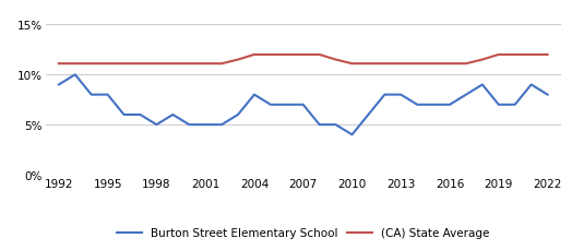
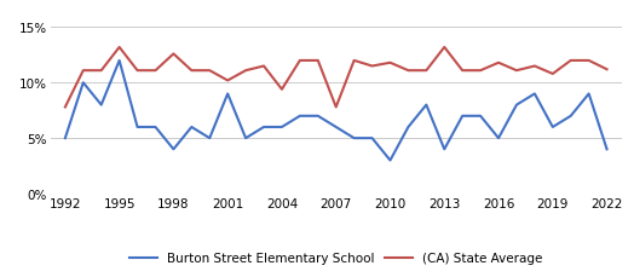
Burton Street Elementary School/1992: 9% -> 5%
(CA) State Average/1992: 11.1% -> 7.8%
Burton Street Elementary School/1995: 8% -> 12%
(CA) State Average/1995: 11.1% -> 13.2%
Burton Street Elementary School/1998: 5% -> 4%
(CA) State Average/1998: 11.1% -> 12.6%
Burton Street Elementary School/2001: 5% -> 9%
(CA) State Average/2001: 11.1% -> 10.2%
Burton Street Elementary School/2004: 8% -> 6%
(CA) State Average/2004: 12.0% -> 9.4%
Burton Street Elementary School/2007: 7% -> 6%
(CA) State Average/2007: 12.0% -> 7.8%
Burton Street Elementary School/2010: 4% -> 3%
(CA) State Average/2010: 11.1% -> 11.8%
Burton Street Elementary School/2013: 8% -> 4%
(CA) State Average/2013: 11.1% -> 13.2%
Burton Street Elementary School/2016: 7% -> 5%
(CA) State Average/2016: 11.1% -> 11.8%
Burton Street Elementary School/2019: 7% -> 6%
(CA) State Average/2019: 12.0% -> 10.8%
Burton Street Elementary School/2022: 8% -> 4%
(CA) State Average/2022: 12.0% -> 11.2%
